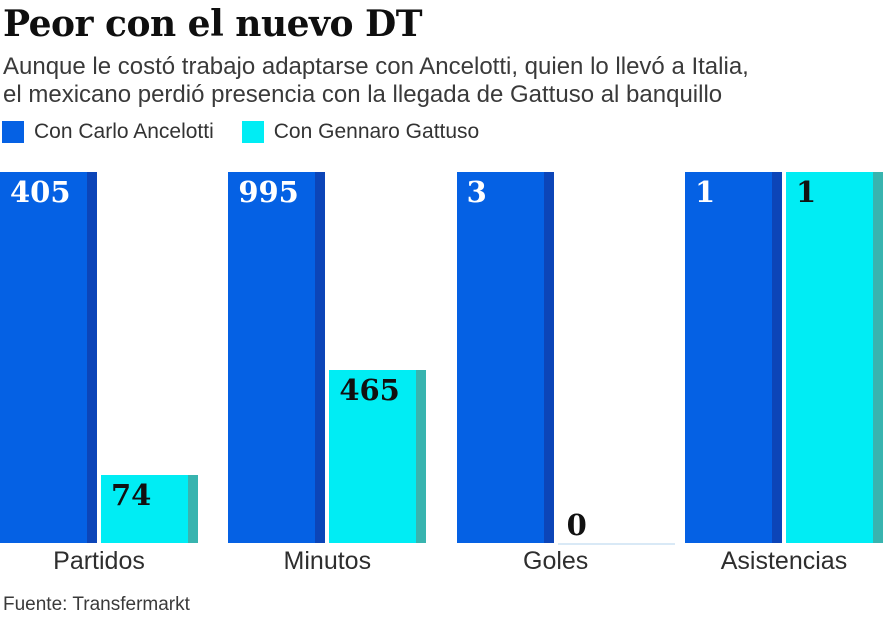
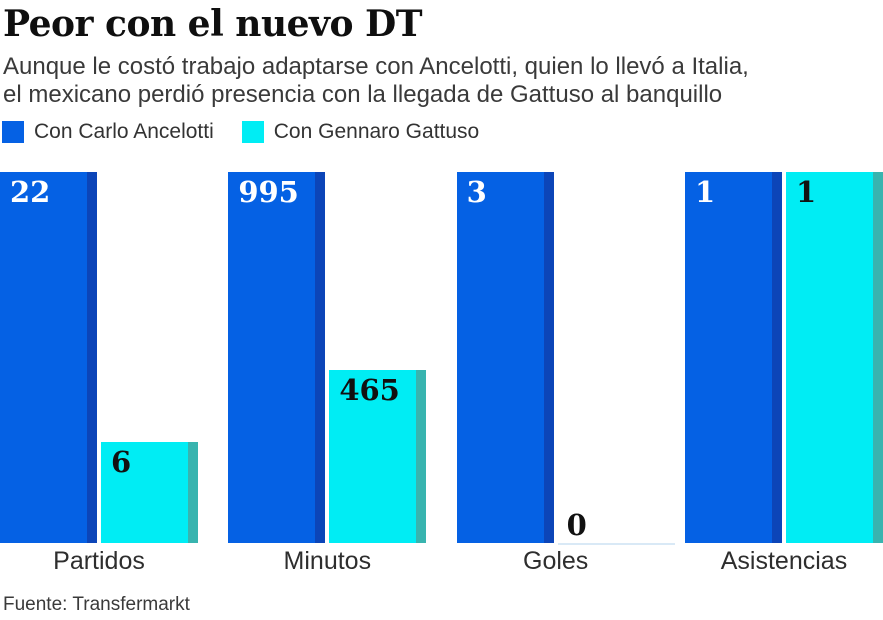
Con Carlo Ancelotti/Partidos: 405 -> 22
Con Gennaro Gattuso/Partidos: 74 -> 6
